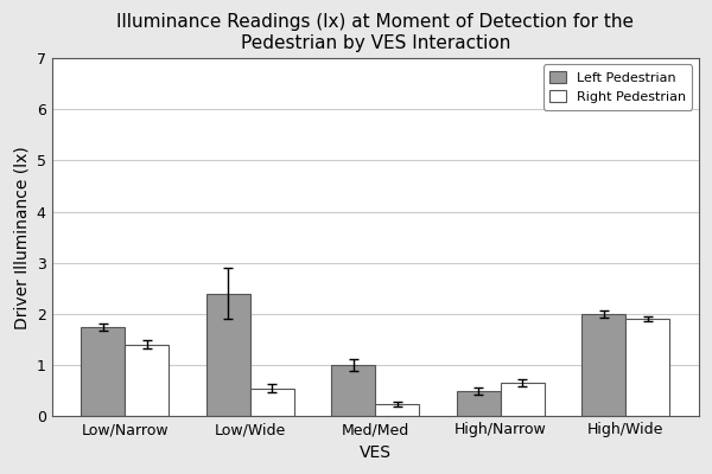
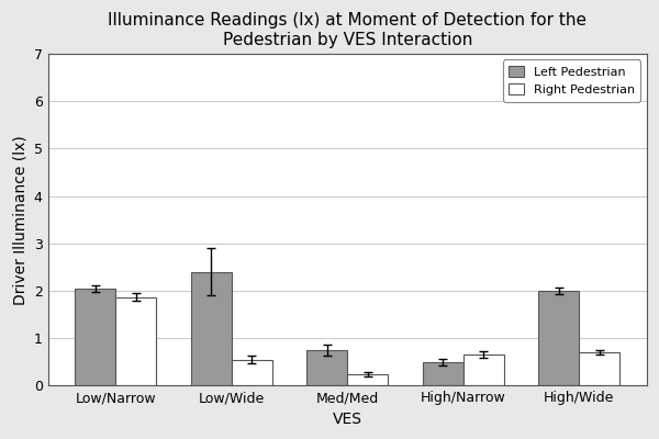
Left Pedestrian/Low/Narrow: 1.75 -> 2.05
Right Pedestrian/Low/Narrow: 1.40 -> 1.87
Left Pedestrian/Med/Med: 1.00 -> 0.75
Right Pedestrian/High/Wide: 1.90 -> 0.70
